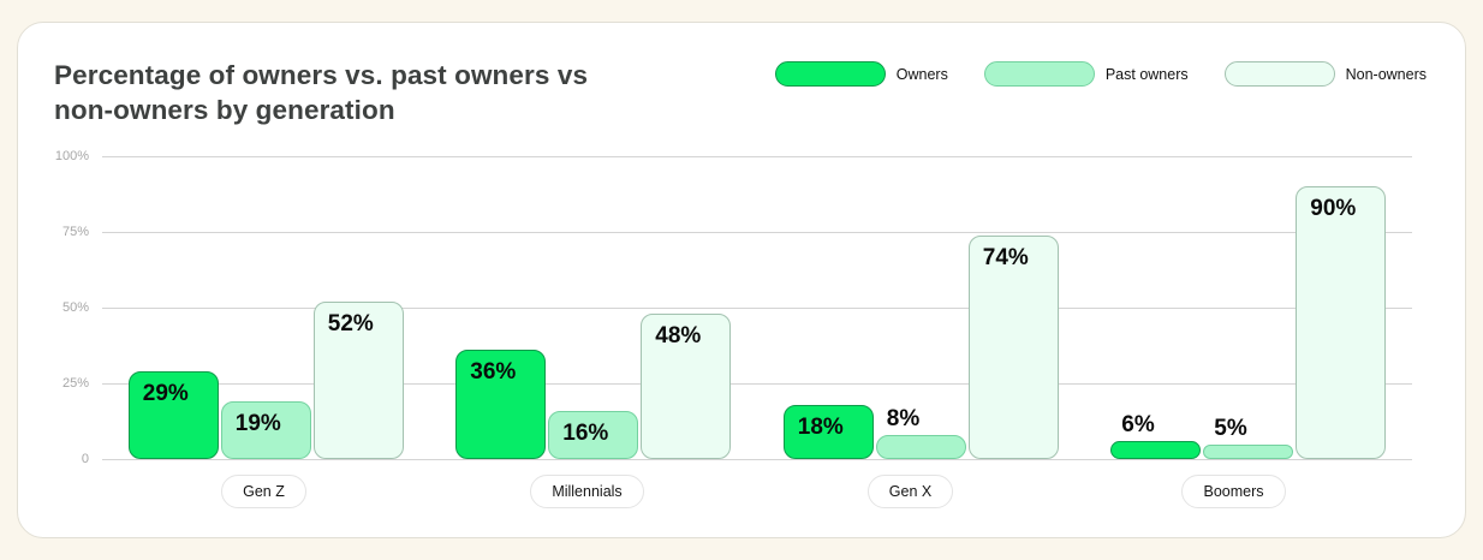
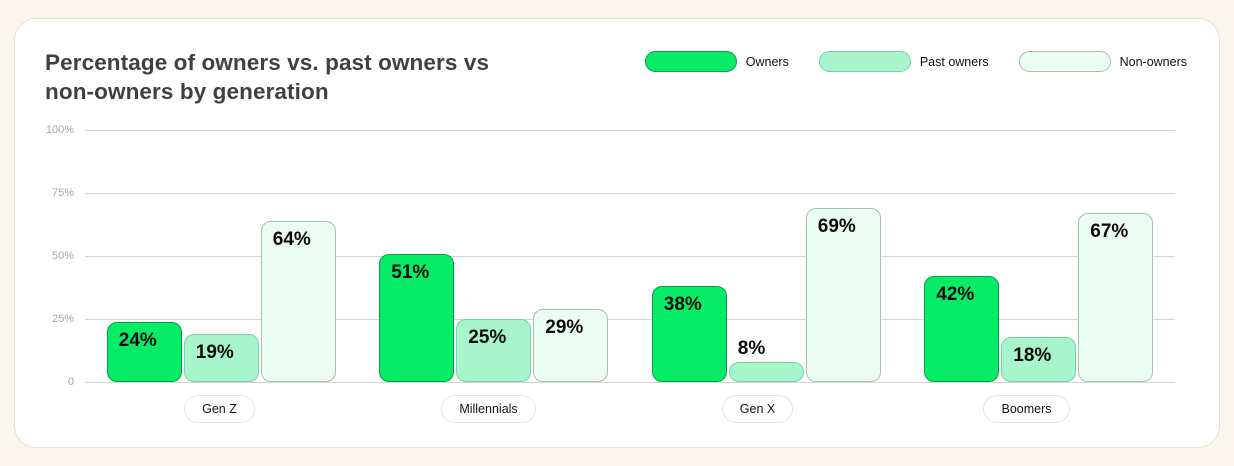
Owners/Gen Z: 29% -> 24%
Non-owners/Gen Z: 52% -> 64%
Owners/Millennials: 36% -> 51%
Past owners/Millennials: 16% -> 25%
Non-owners/Millennials: 48% -> 29%
Owners/Gen X: 18% -> 38%
Non-owners/Gen X: 74% -> 69%
Owners/Boomers: 6% -> 42%
Past owners/Boomers: 5% -> 18%
Non-owners/Boomers: 90% -> 67%
